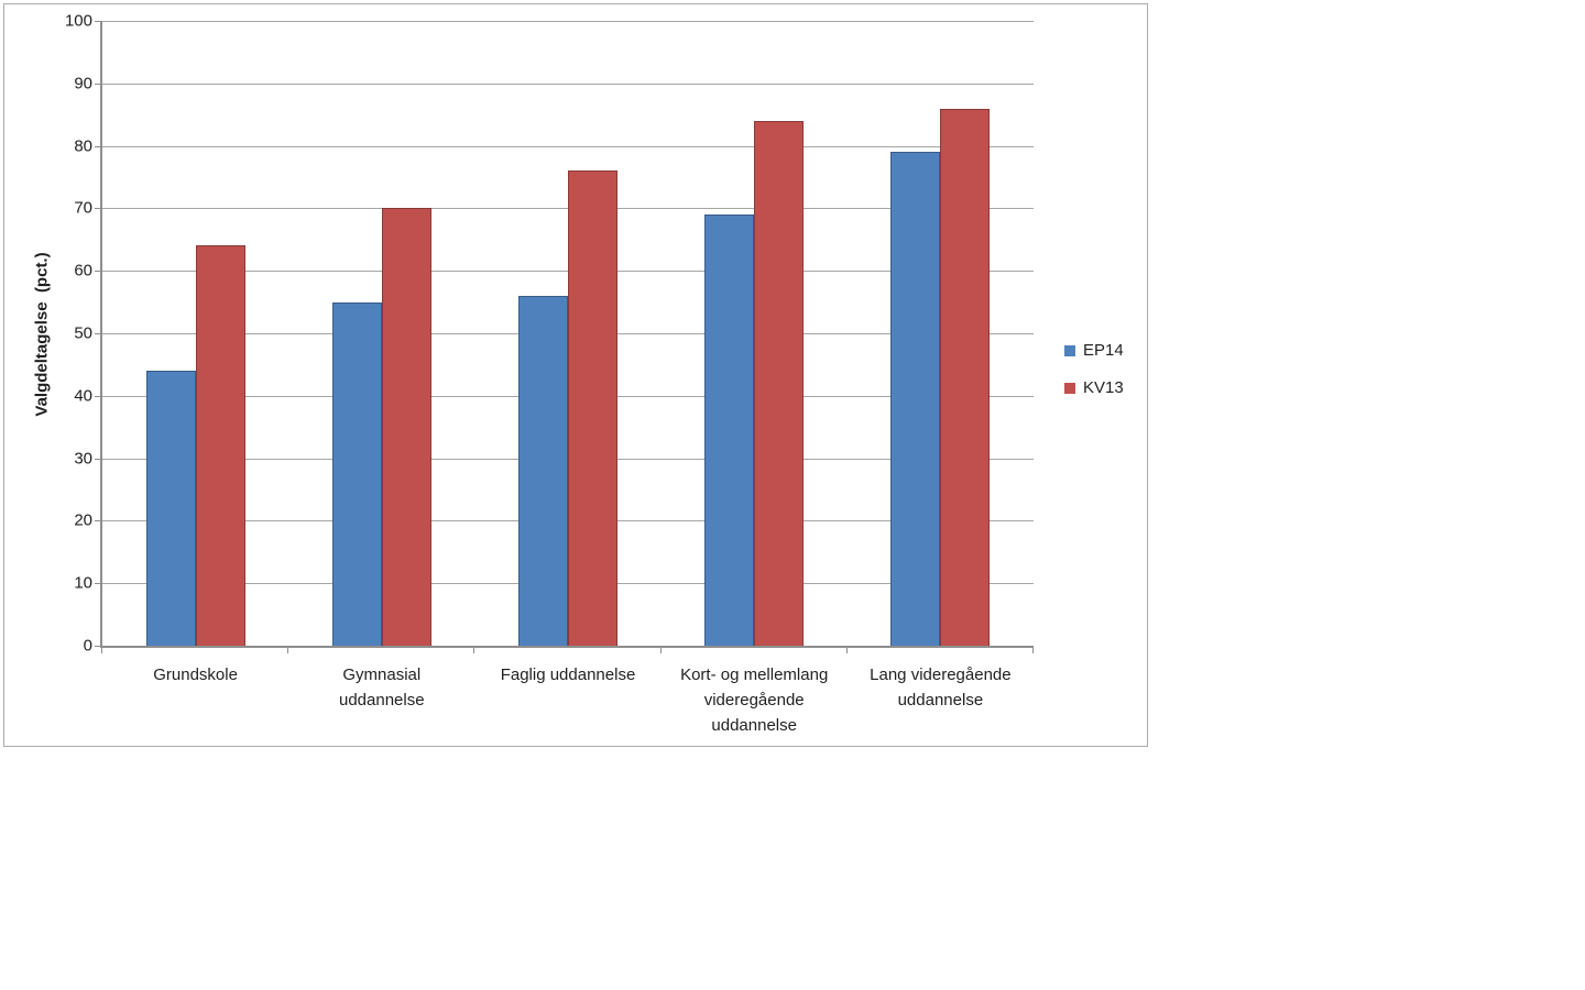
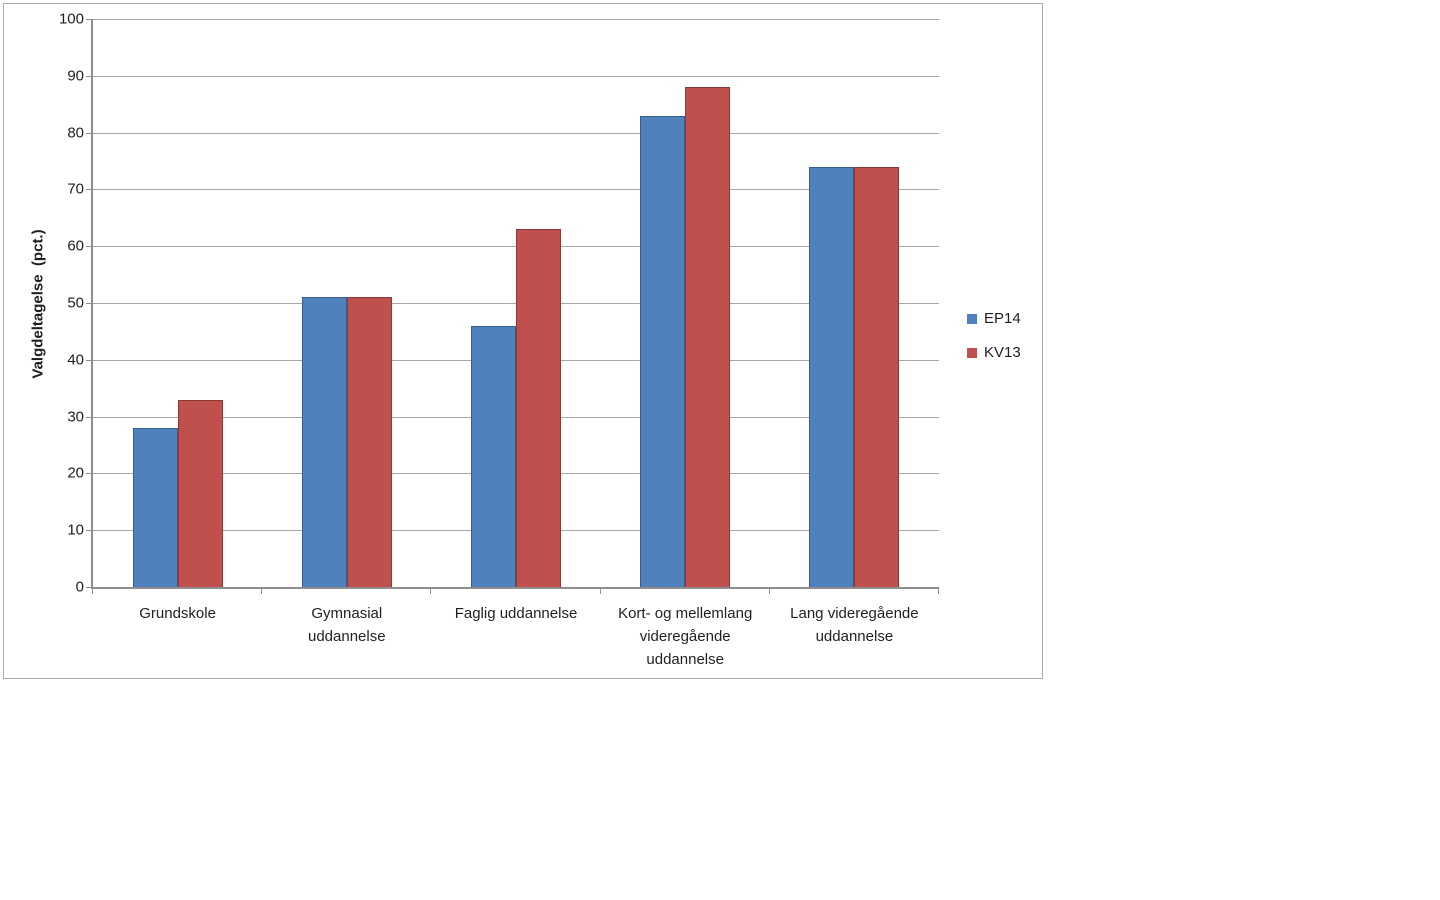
EP14/Grundskole: 44 -> 28
KV13/Grundskole: 64 -> 33
EP14/Gymnasial uddannelse: 55 -> 51
KV13/Gymnasial uddannelse: 70 -> 51
EP14/Faglig uddannelse: 56 -> 46
KV13/Faglig uddannelse: 76 -> 63
EP14/Kort- og mellemlang videregående uddannelse: 69 -> 83
KV13/Kort- og mellemlang videregående uddannelse: 84 -> 88
EP14/Lang videregående uddannelse: 79 -> 74
KV13/Lang videregående uddannelse: 86 -> 74
